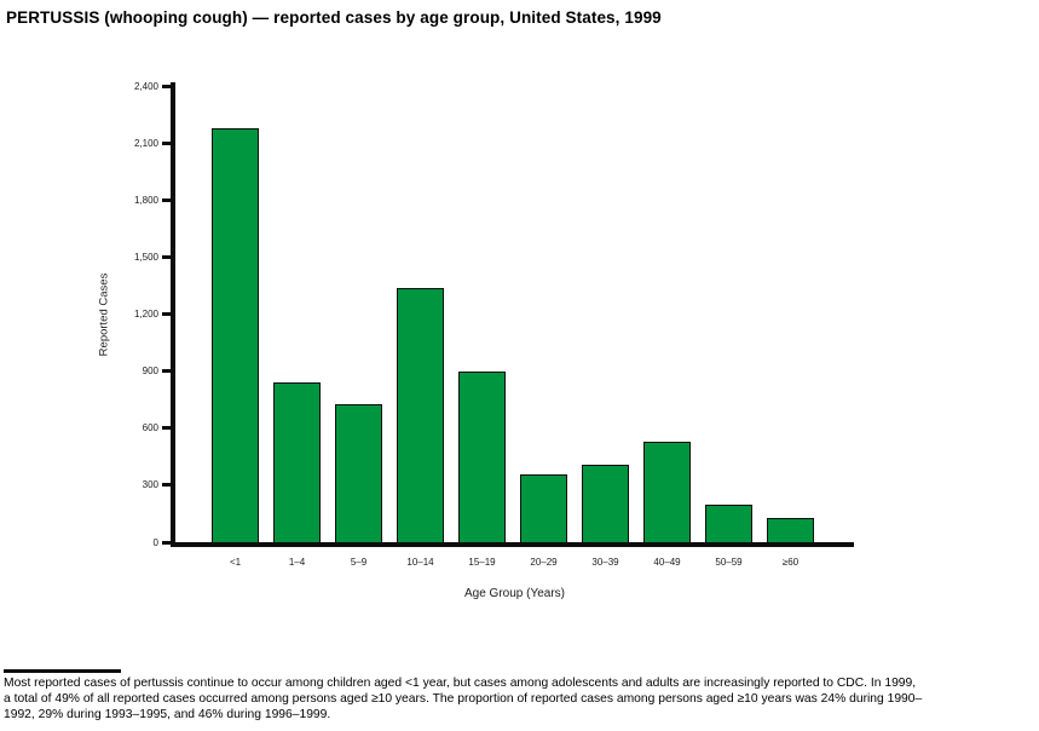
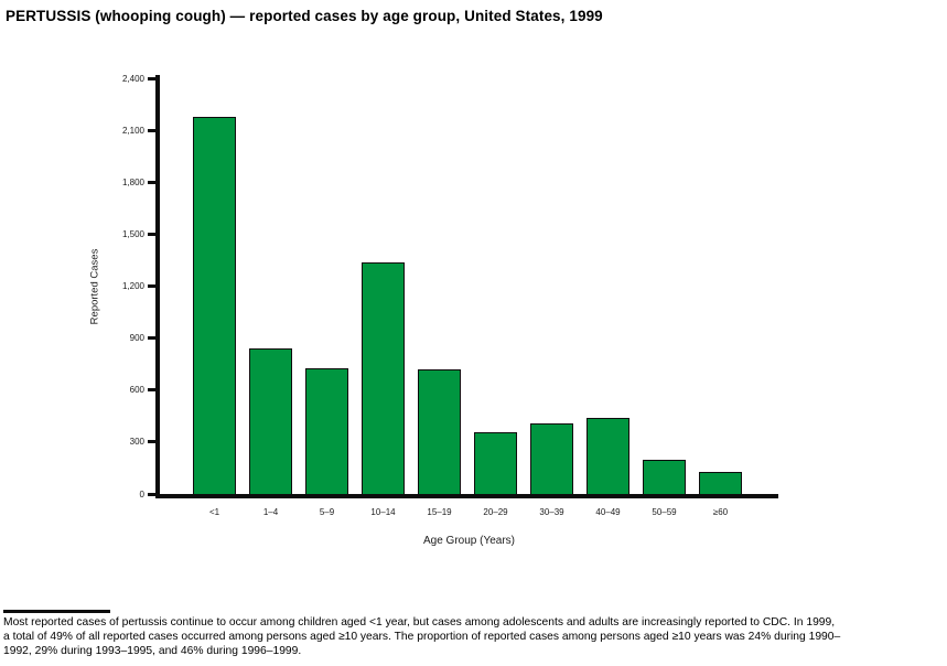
15–19: 900 -> 720
40–49: 530 -> 440
